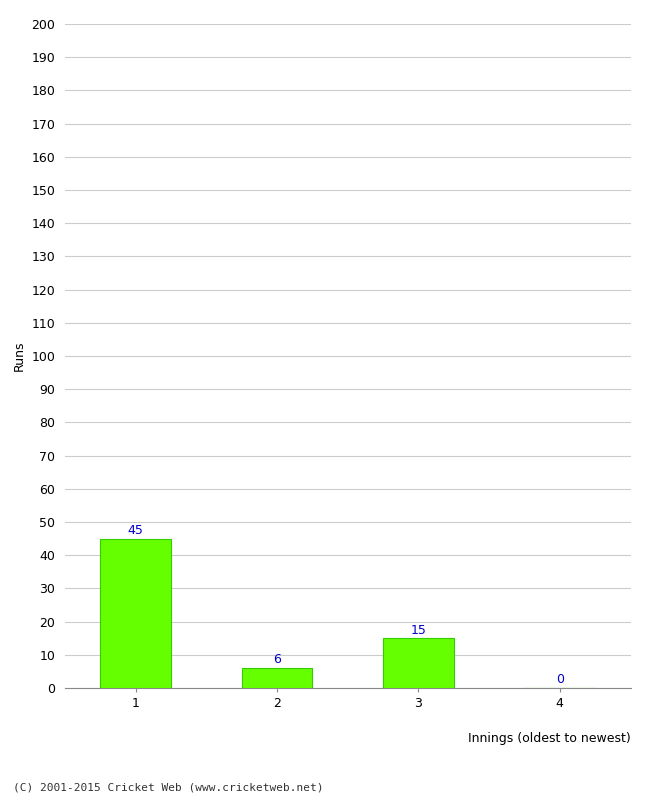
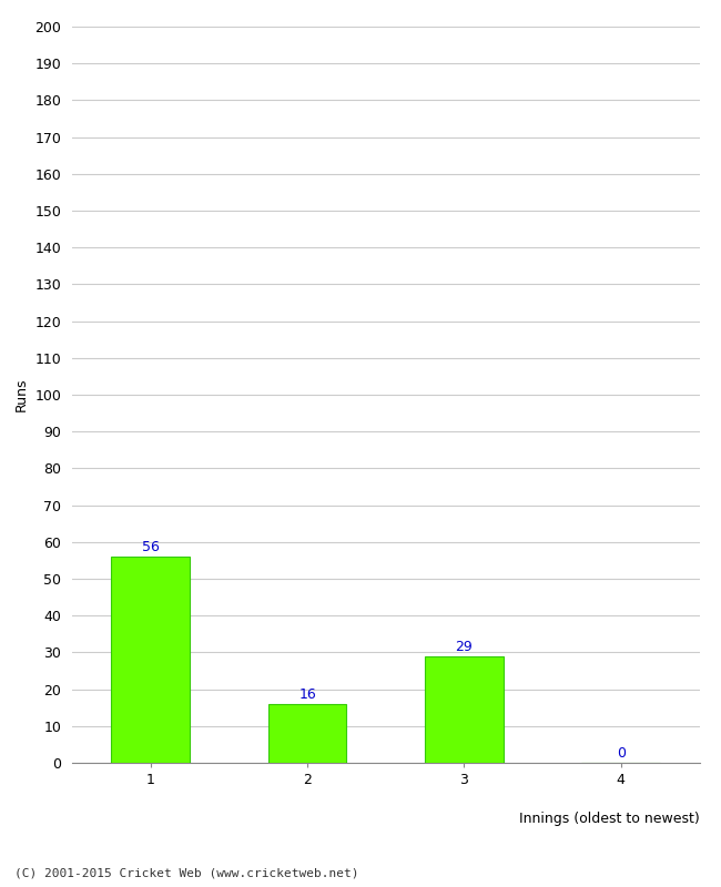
1: 45 -> 56
2: 6 -> 16
3: 15 -> 29
